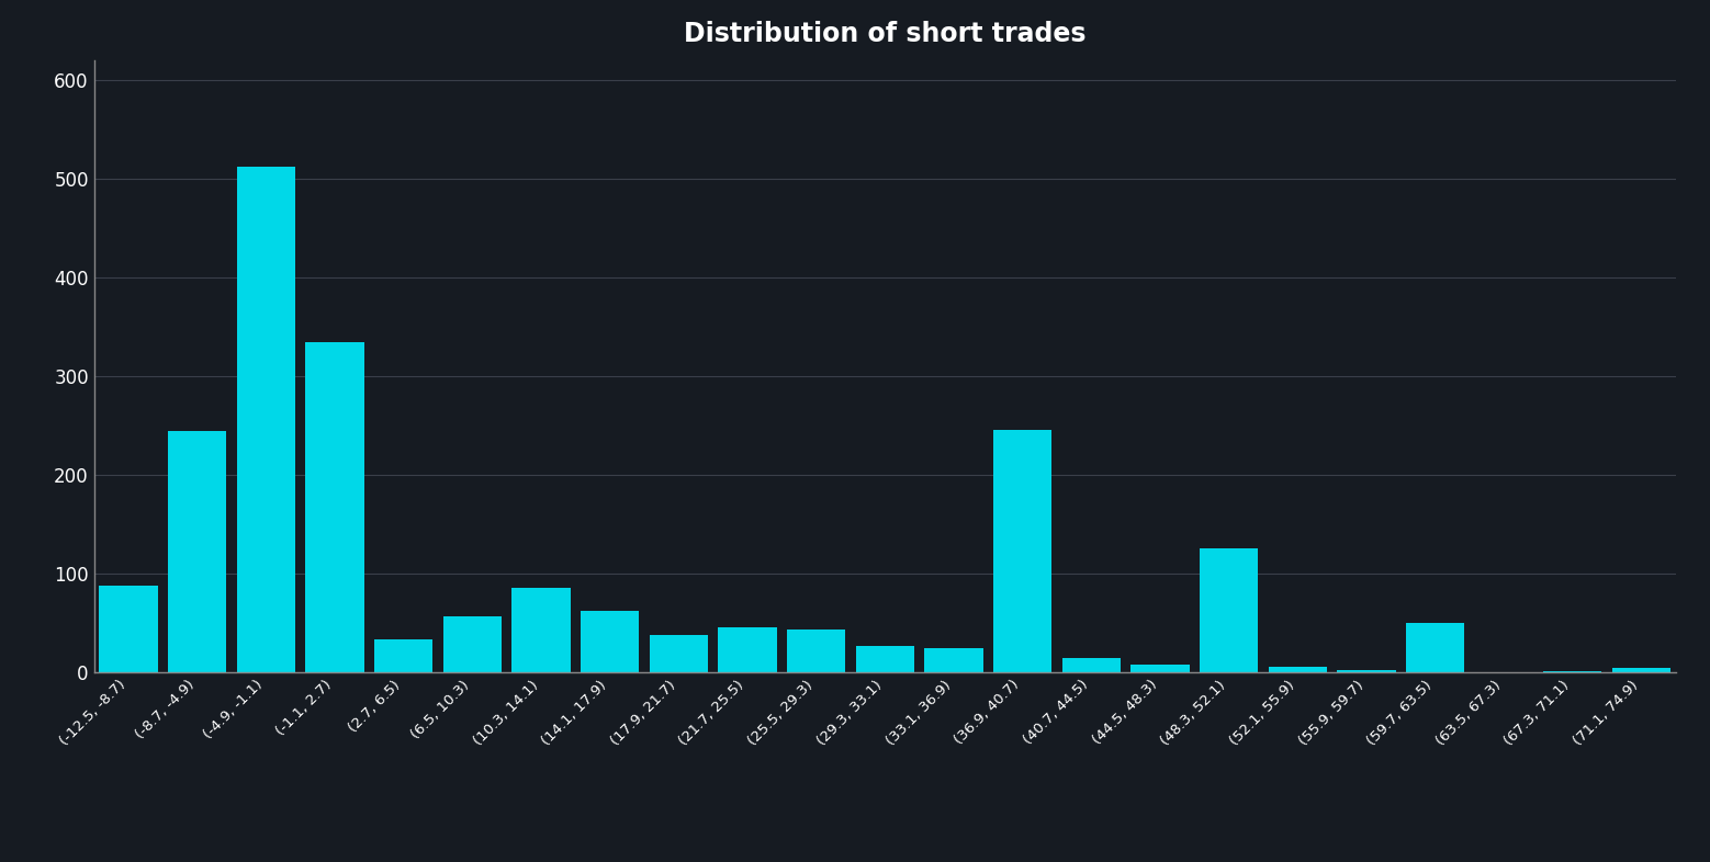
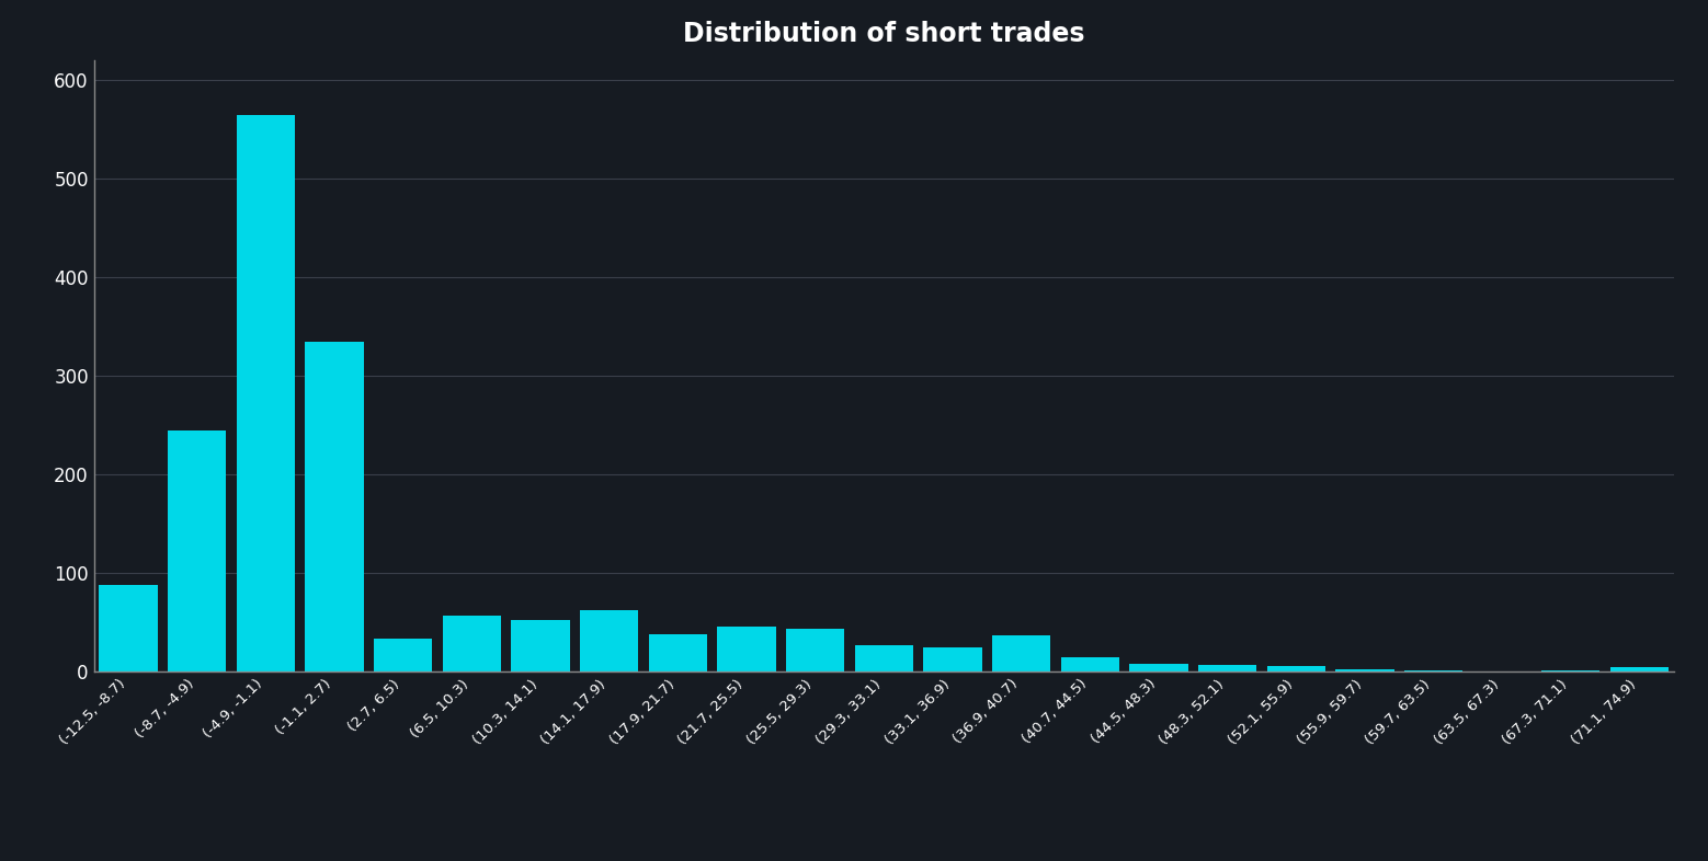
(-4.9, -1.1): 512 -> 565
(10.3, 14.1): 86 -> 52
(36.9, 40.7): 246 -> 37
(48.3, 52.1): 126 -> 7
(59.7, 63.5): 50 -> 1
